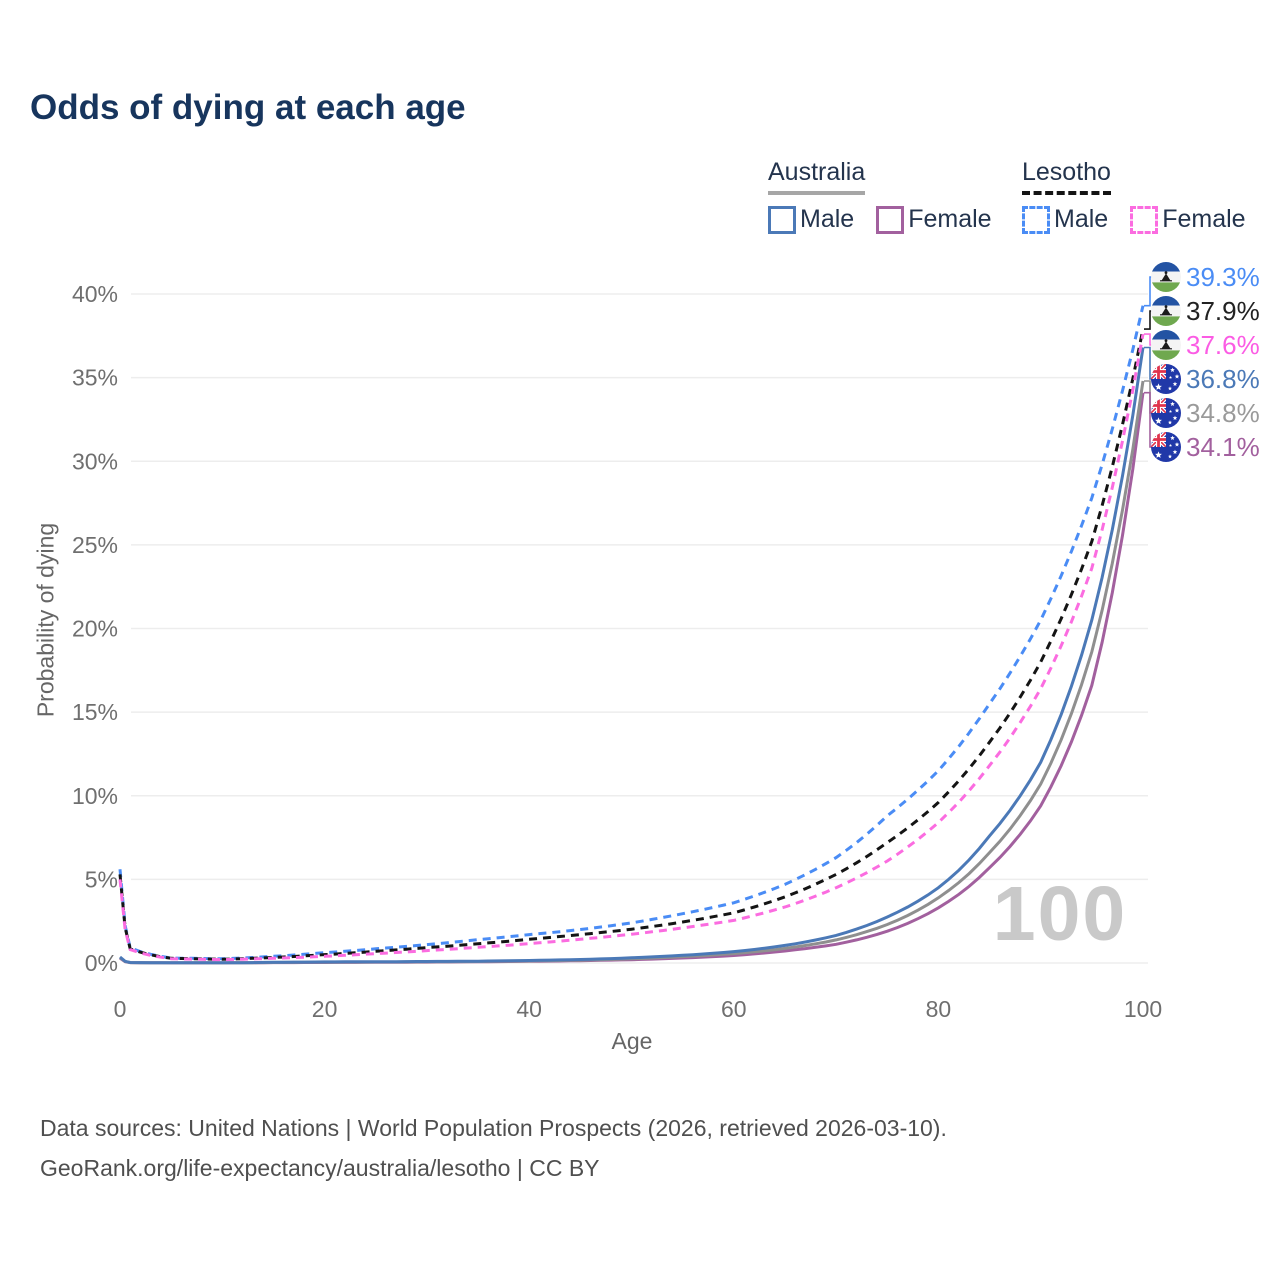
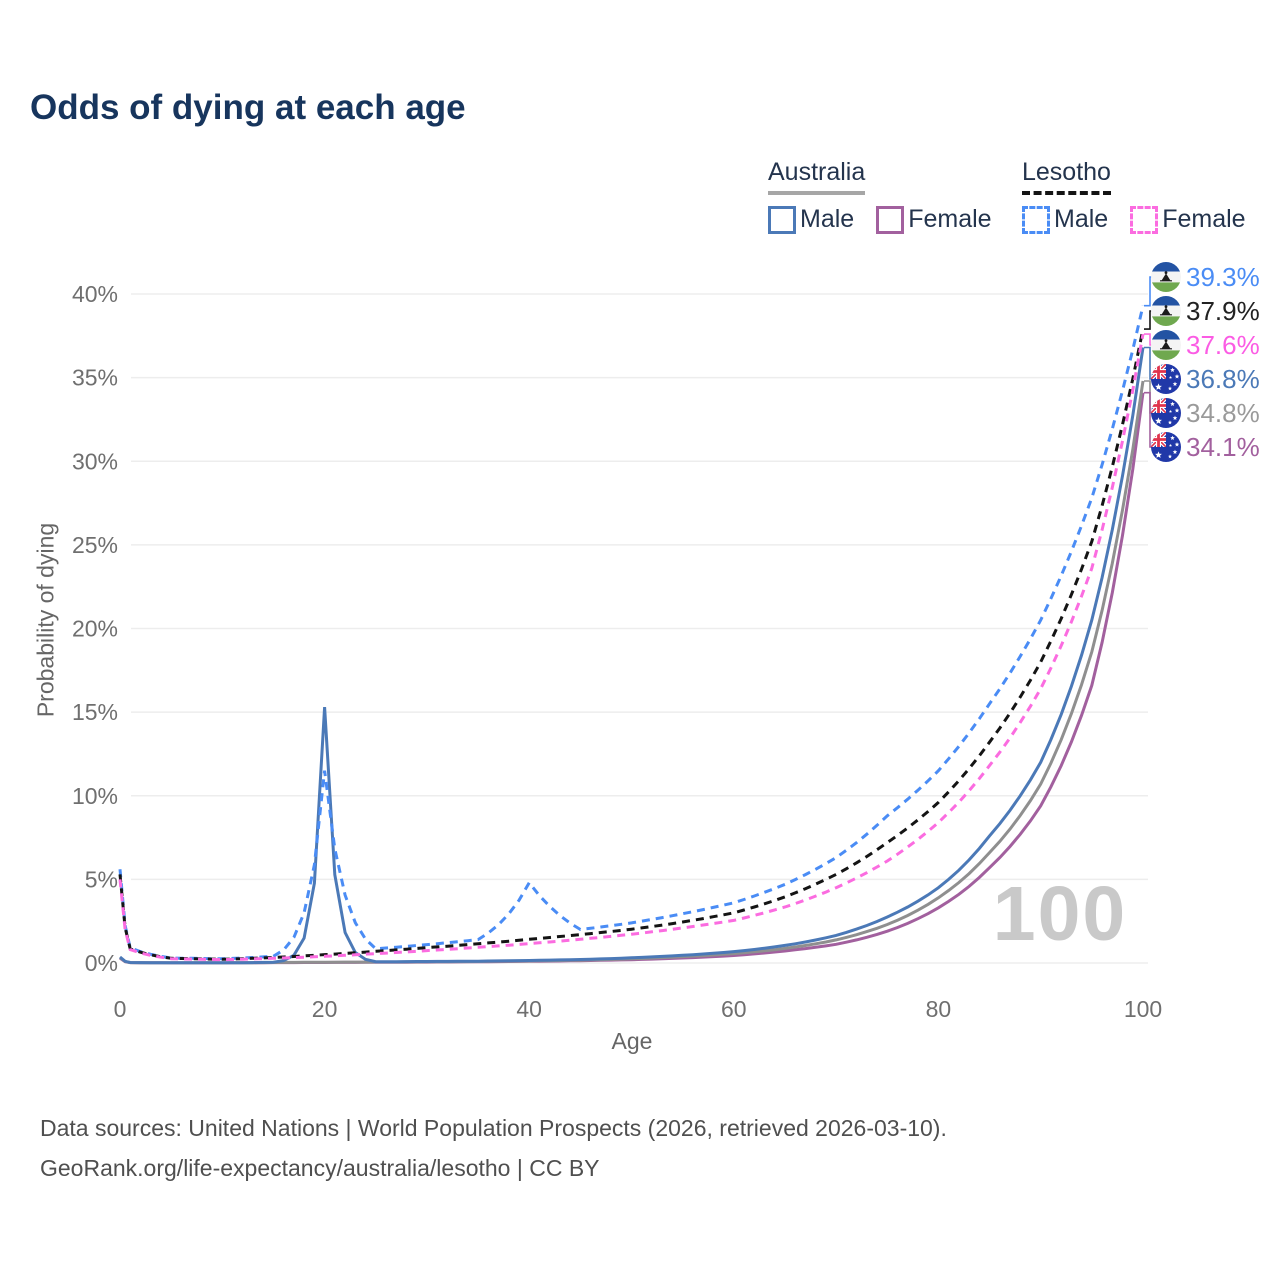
Lesotho Male/20: 0.6% -> 11.5%
Australia Male/20: 0.1% -> 15.3%
Lesotho Male/40: 1.7% -> 4.8%
